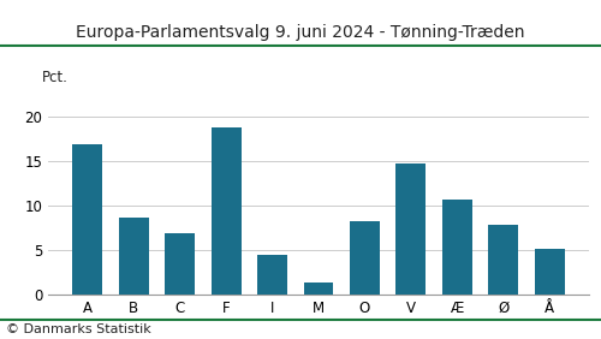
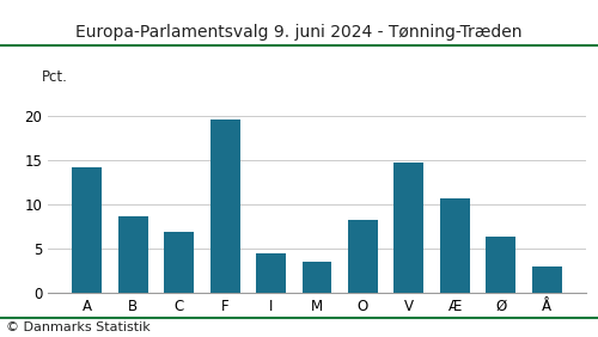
A: 16.8 -> 14.2
F: 18.8 -> 19.6
M: 1.4 -> 3.5
Ø: 7.8 -> 6.4
Å: 5.2 -> 3.0
